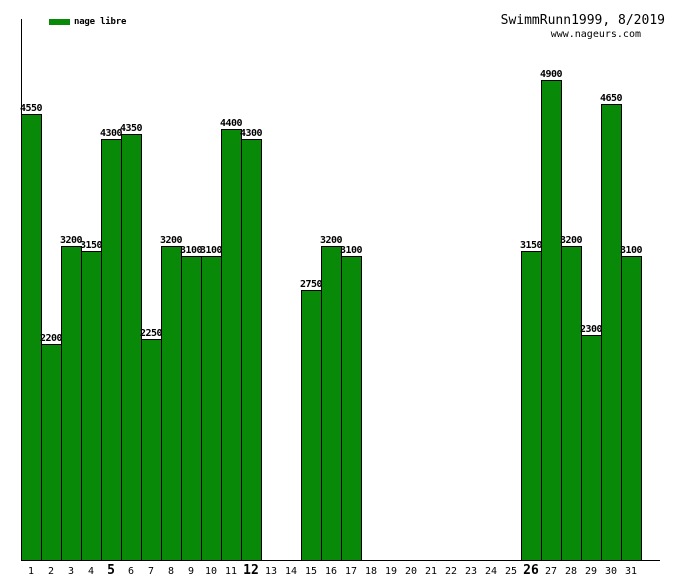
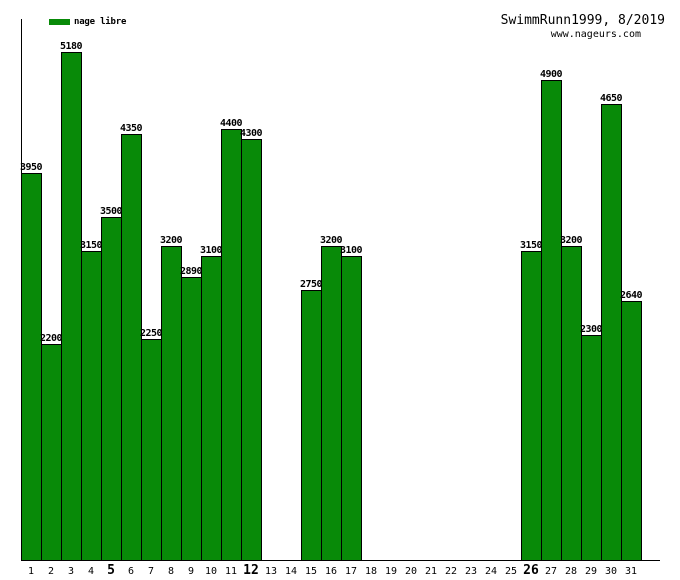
1: 4550 -> 3950
3: 3200 -> 5180
5: 4300 -> 3500
9: 3100 -> 2890
31: 3100 -> 2640
